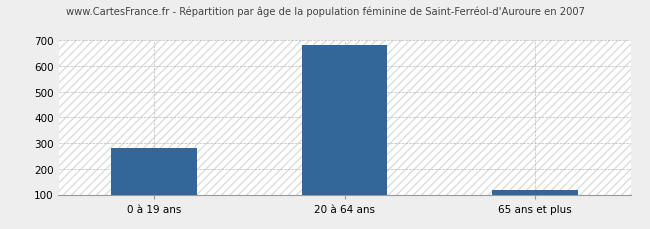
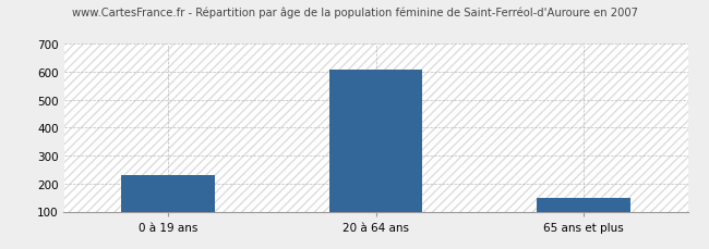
0 à 19 ans: 280 -> 230
20 à 64 ans: 682 -> 610
65 ans et plus: 117 -> 150
